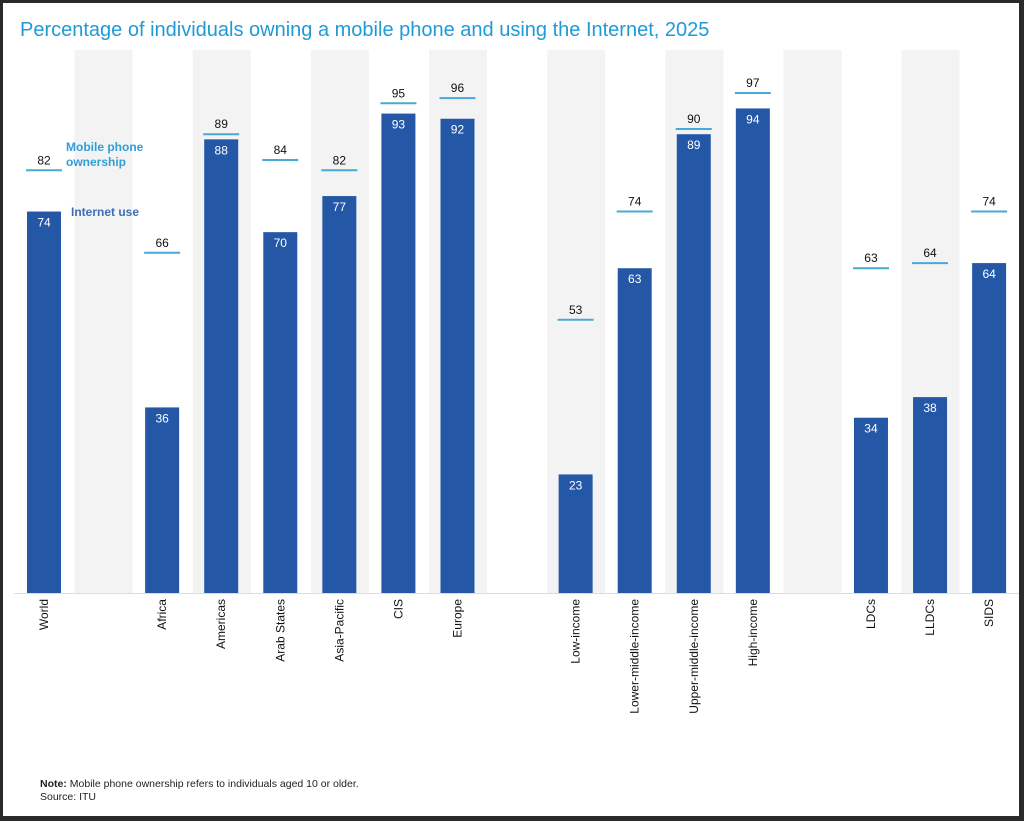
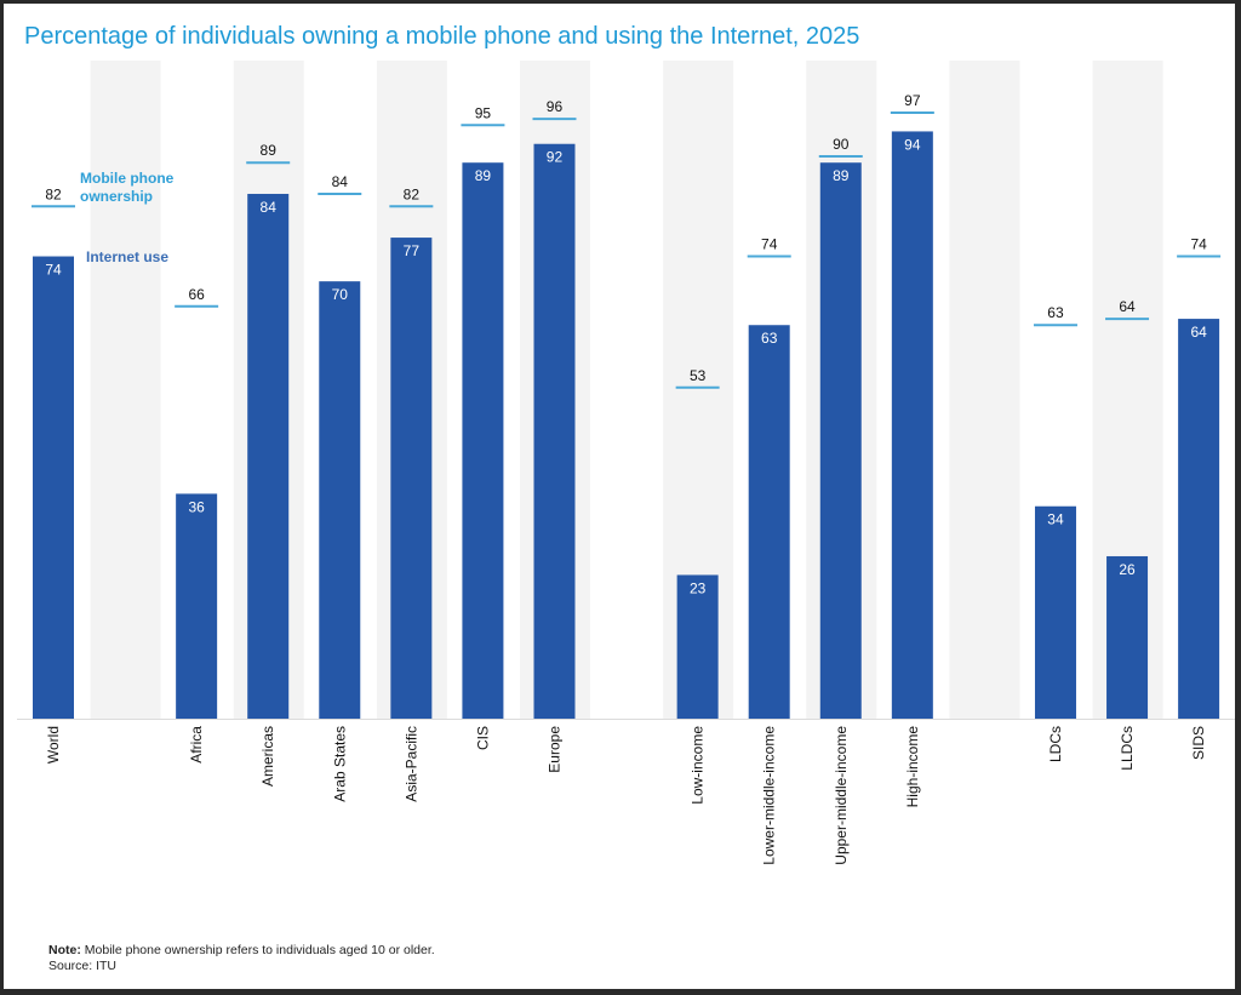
Internet use/Americas: 88 -> 84
Internet use/CIS: 93 -> 89
Internet use/LLDCs: 38 -> 26
